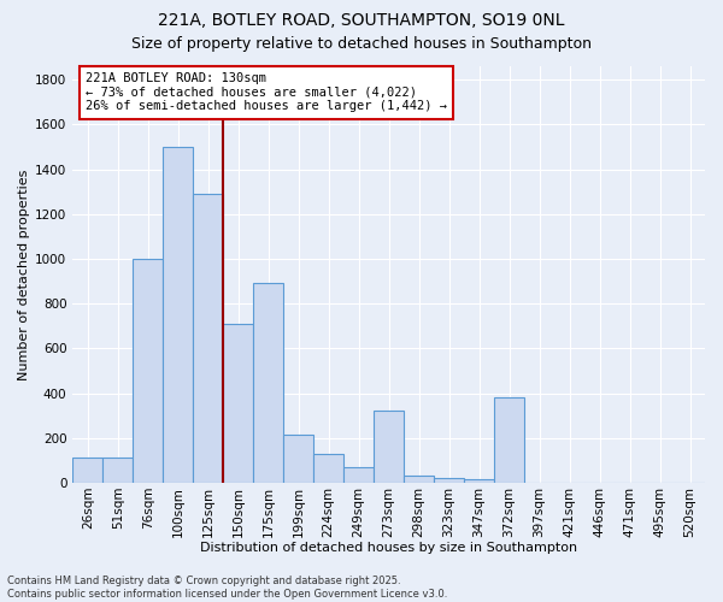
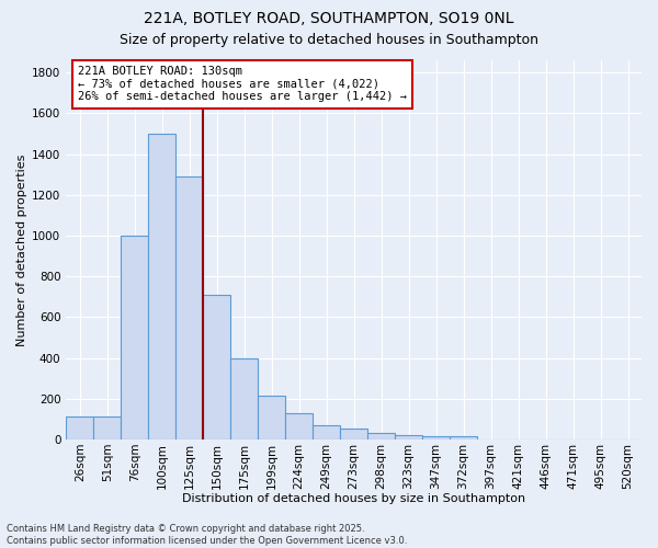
175sqm: 890 -> 400
273sqm: 320 -> 60
372sqm: 380 -> 20
